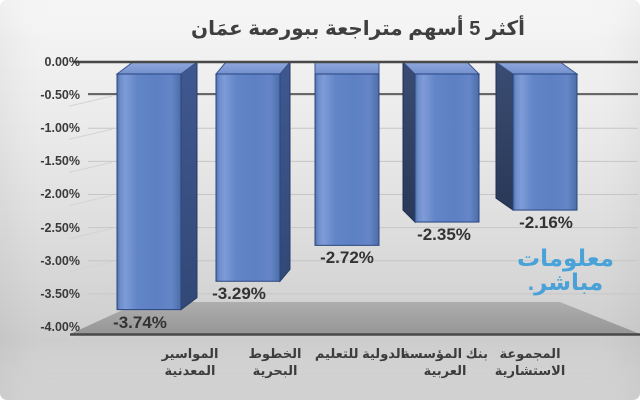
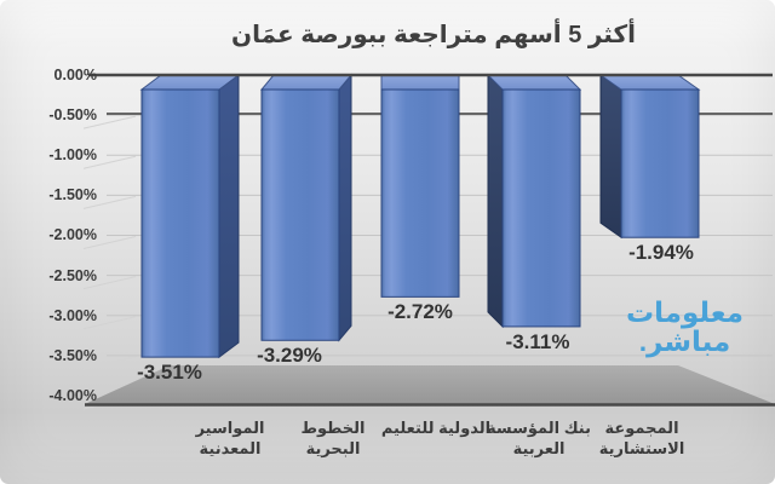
المواسير المعدنية: -3.74% -> -3.51%
بنك المؤسسة العربية: -2.35% -> -3.11%
المجموعة الاستشارية: -2.16% -> -1.94%
